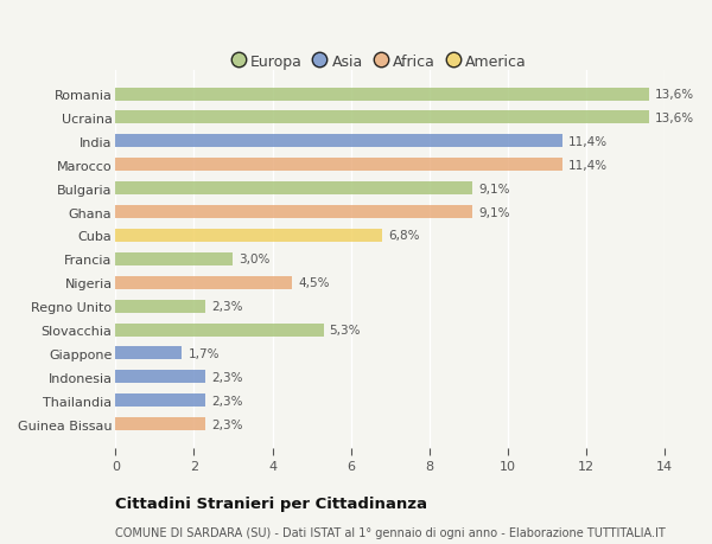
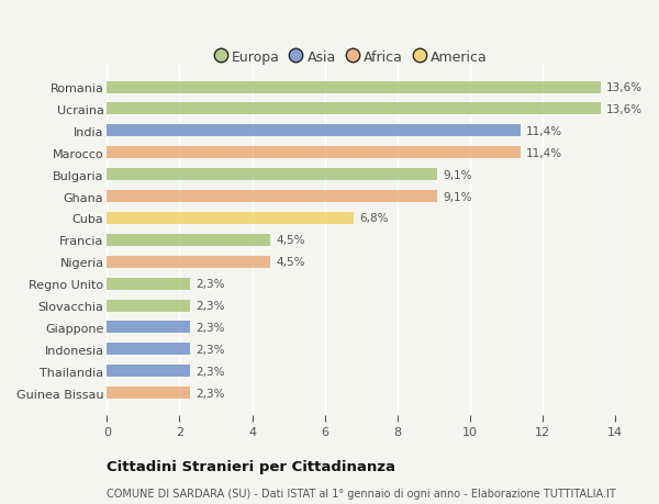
Francia: 3,0% -> 4,5%
Slovacchia: 5,3% -> 2,3%
Giappone: 1,7% -> 2,3%
